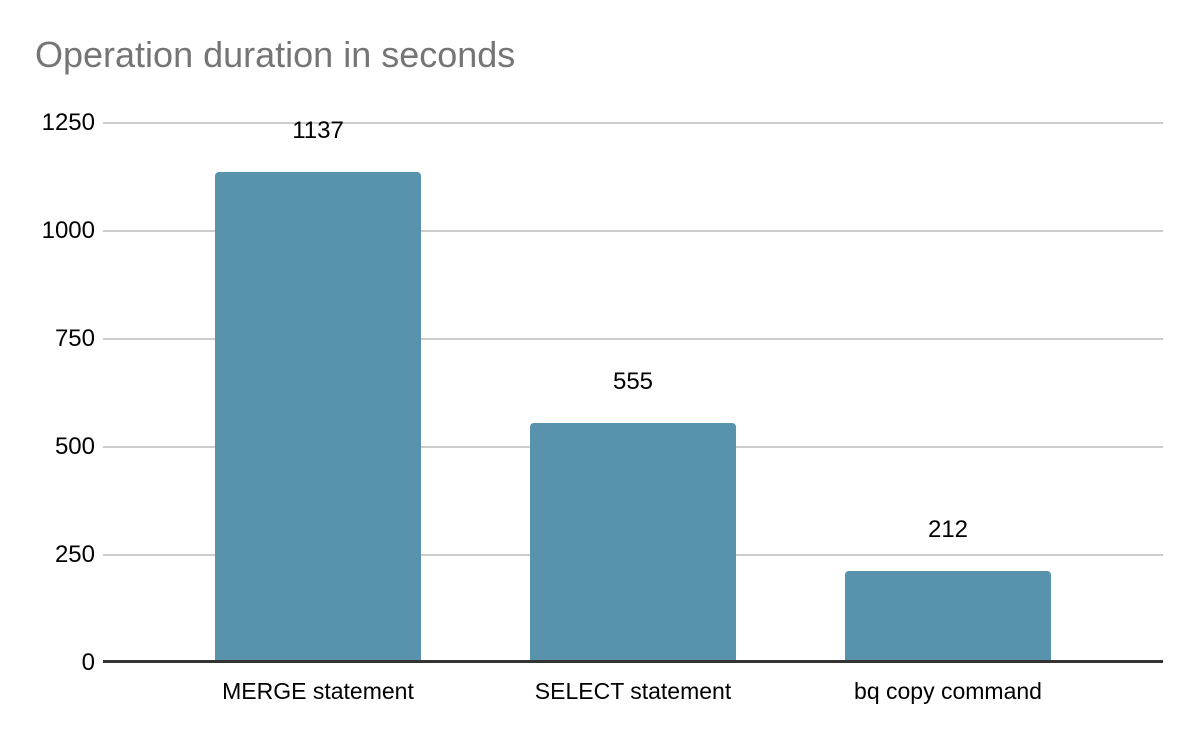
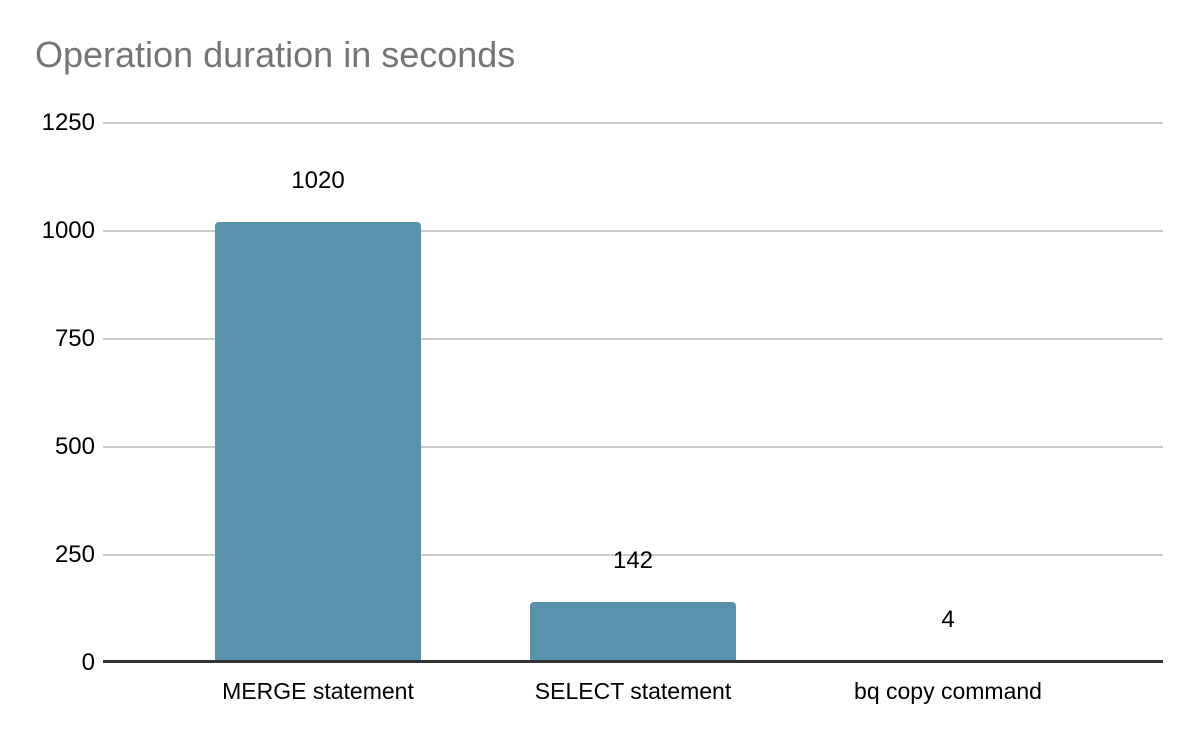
MERGE statement: 1137 -> 1020
SELECT statement: 555 -> 142
bq copy command: 212 -> 4
